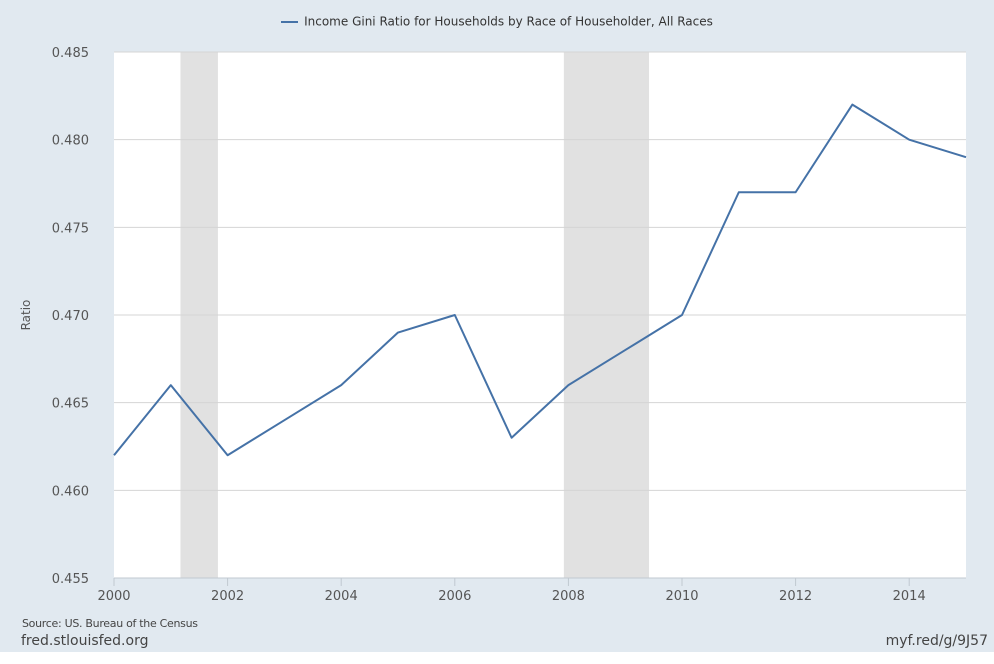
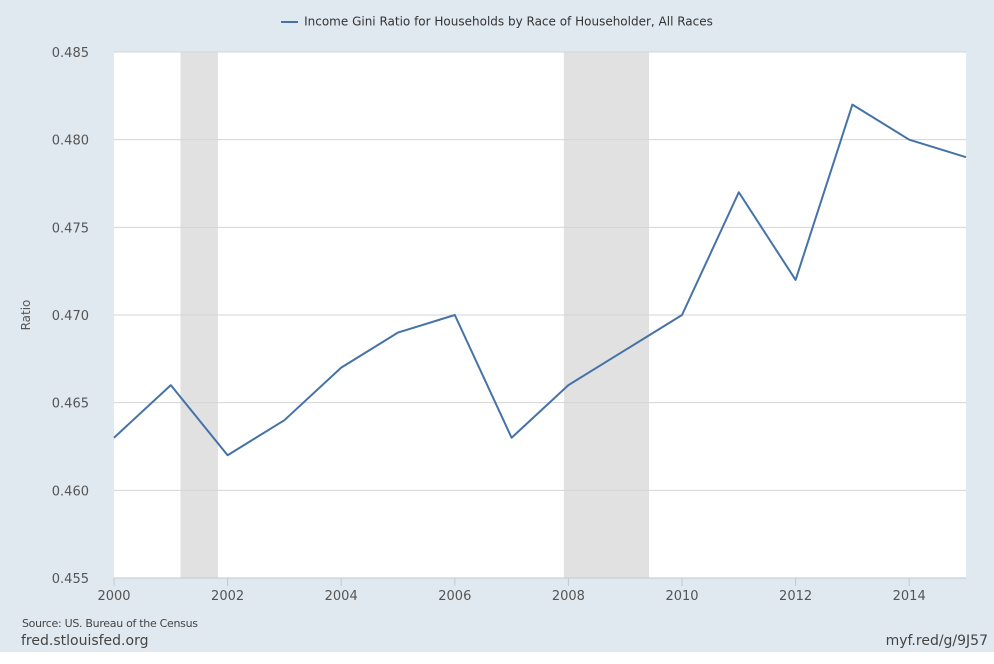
2000: 0.462 -> 0.463
2004: 0.466 -> 0.467
2012: 0.477 -> 0.472
